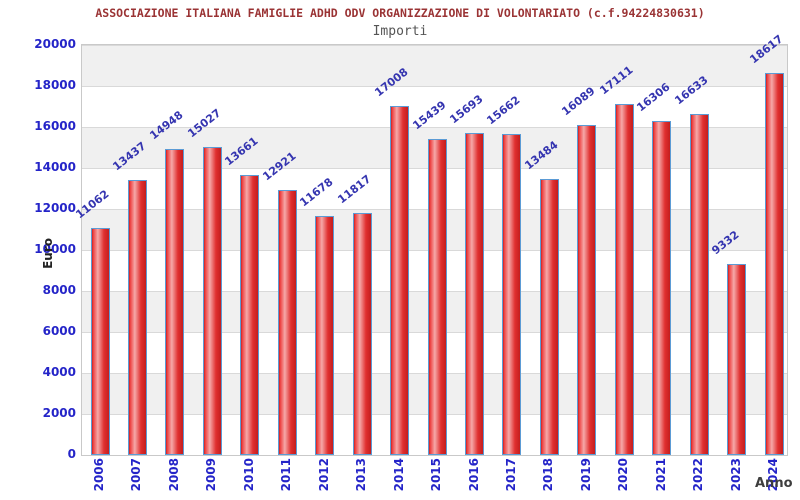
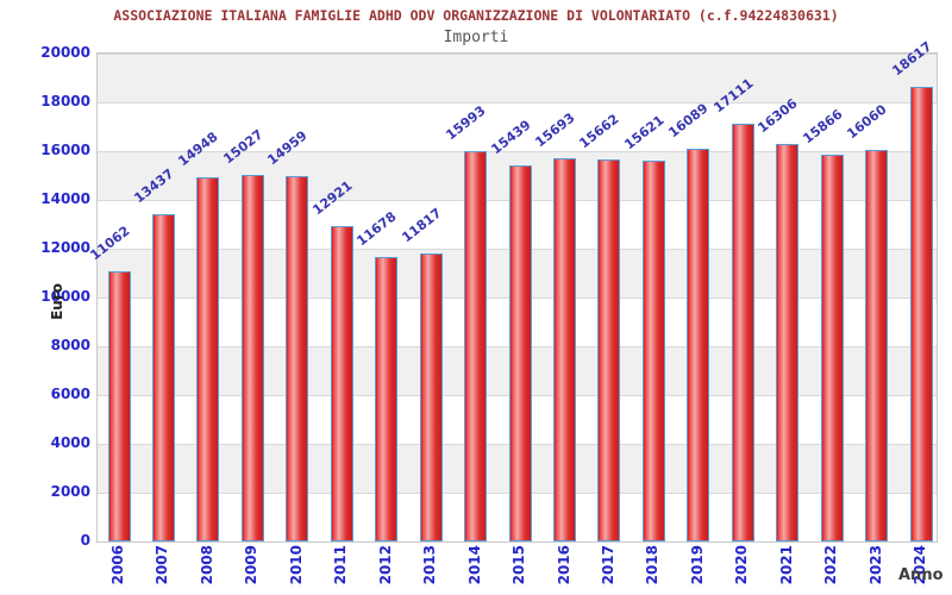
2010: 13661 -> 14959
2014: 17008 -> 15993
2018: 13484 -> 15621
2022: 16633 -> 15866
2023: 9332 -> 16060
